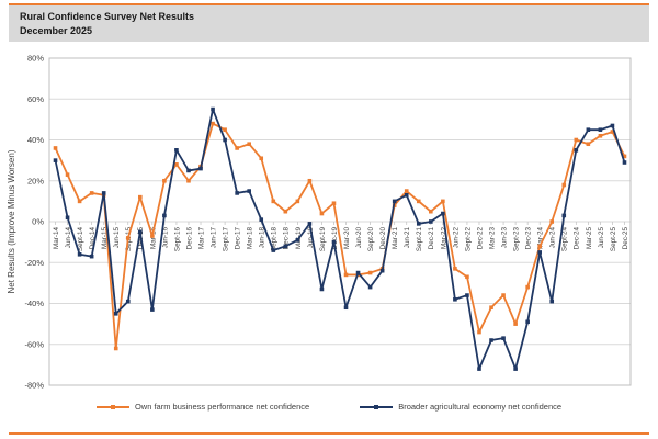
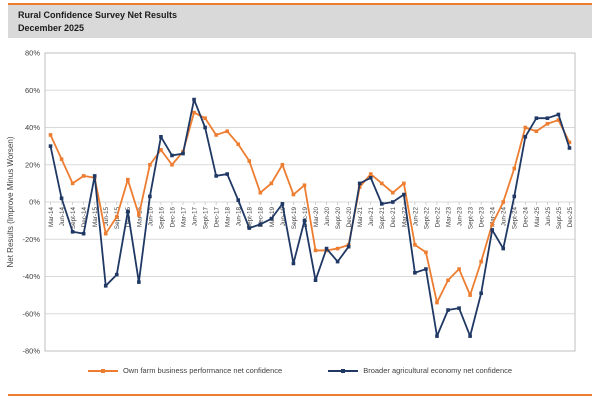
Own farm business performance net confidence/Jun-15: -62% -> -17%
Own farm business performance net confidence/Sept-18: 10% -> 22%
Broader agricultural economy net confidence/Jun-24: -39% -> -25%
